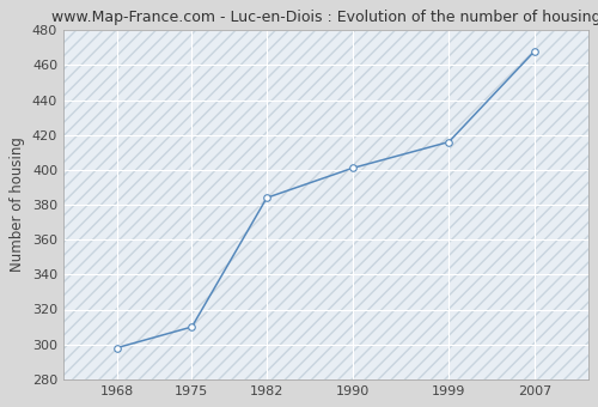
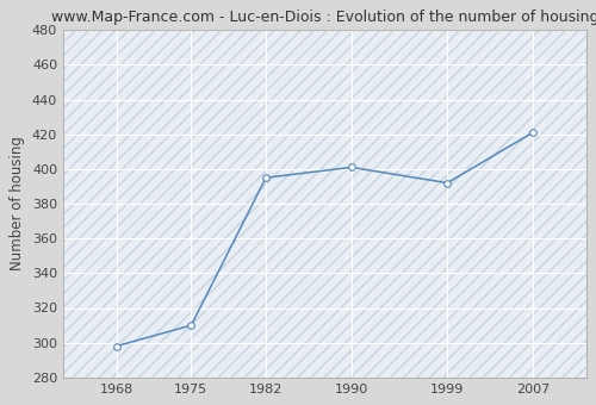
1982: 384 -> 395
1999: 416 -> 392
2007: 468 -> 421
